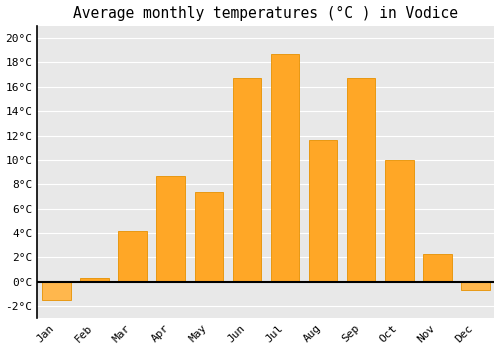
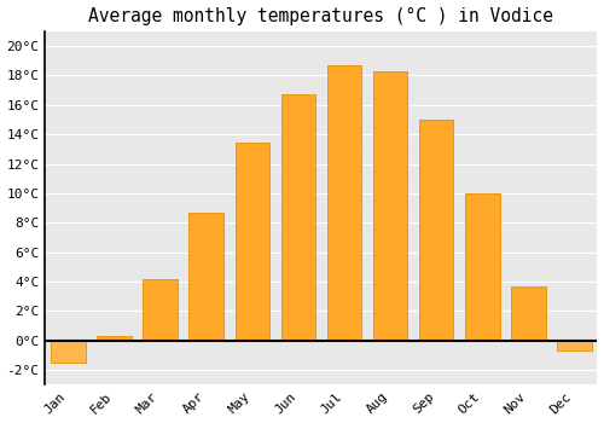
May: 7.4°C -> 13.4°C
Aug: 11.6°C -> 18.3°C
Sep: 16.7°C -> 15.0°C
Nov: 2.3°C -> 3.7°C
